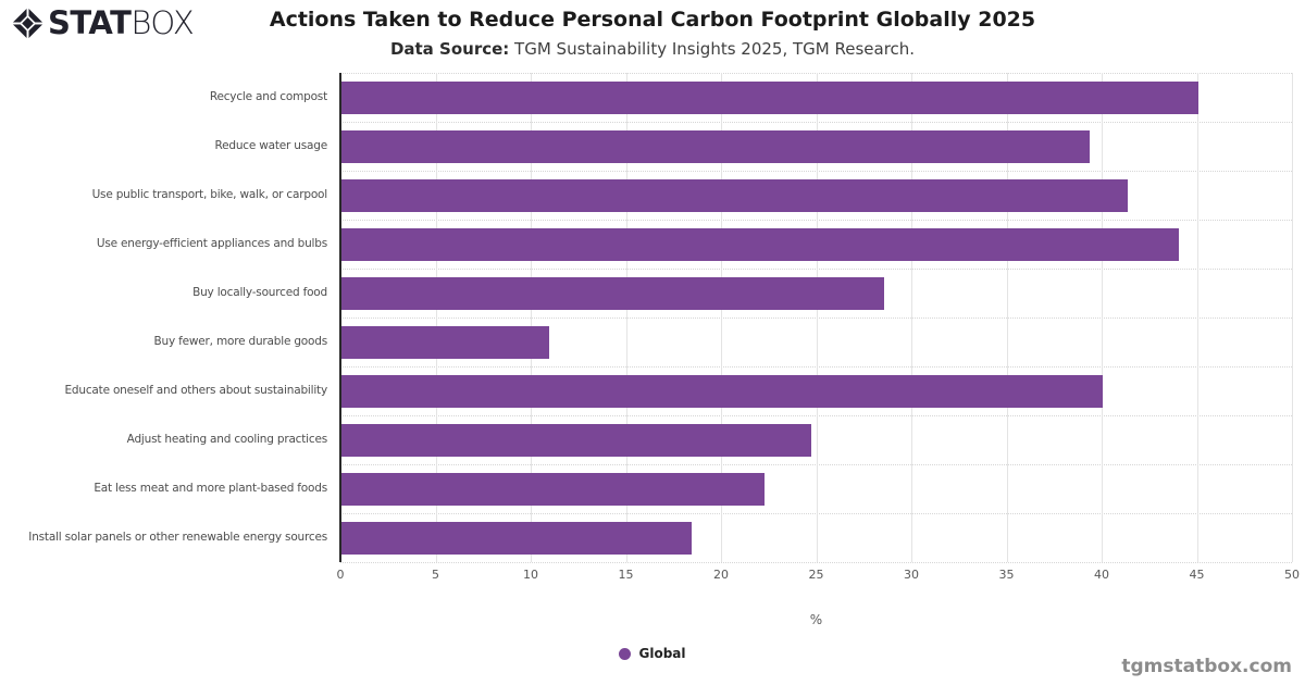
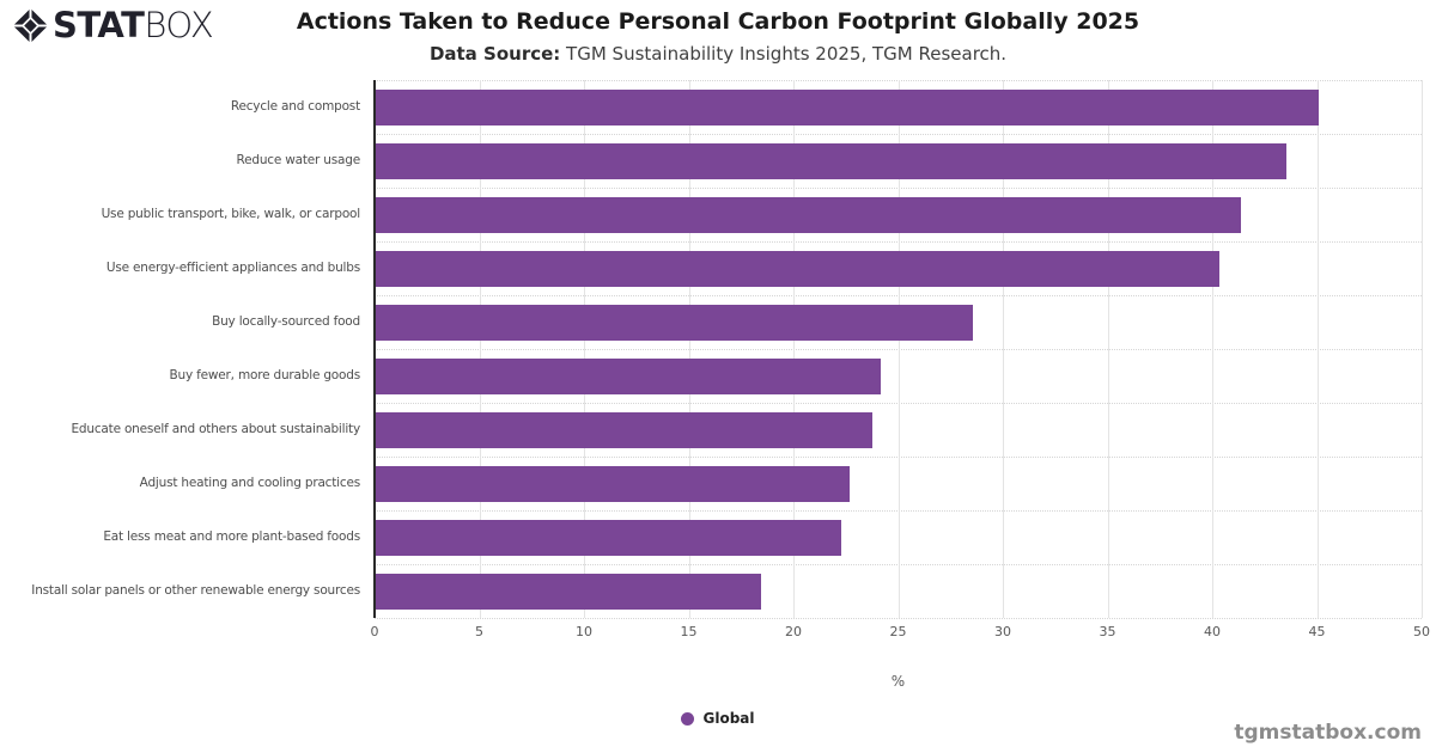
Reduce water usage: 39.3 -> 43.5
Use energy-efficient appliances and bulbs: 44.0 -> 40.3
Buy fewer, more durable goods: 10.9 -> 24.1
Educate oneself and others about sustainability: 40.0 -> 23.7
Adjust heating and cooling practices: 24.7 -> 22.6
